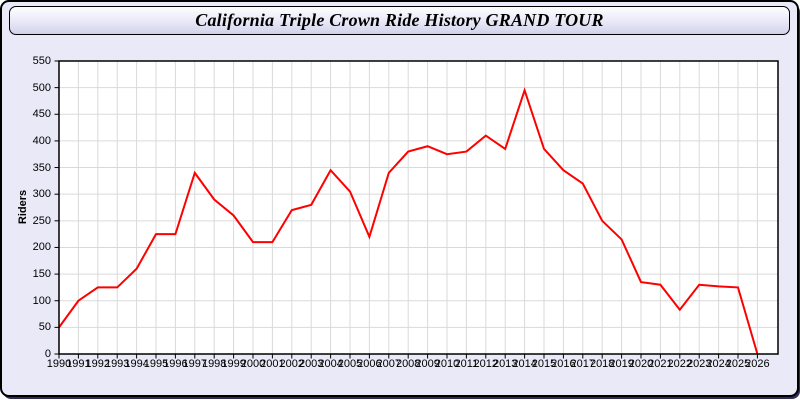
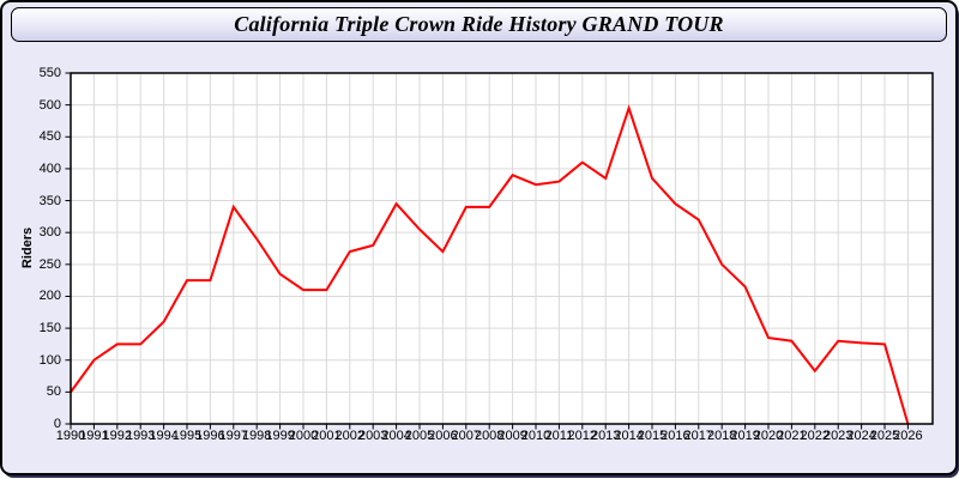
1999: 260 -> 240
2006: 220 -> 270
2008: 380 -> 340
